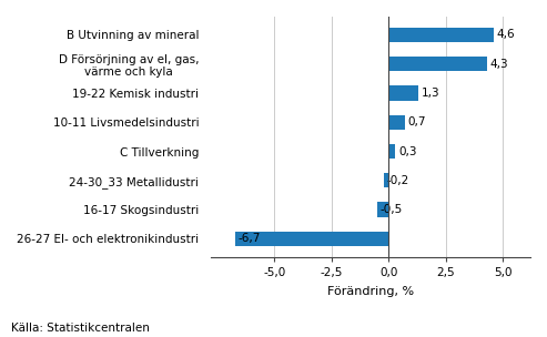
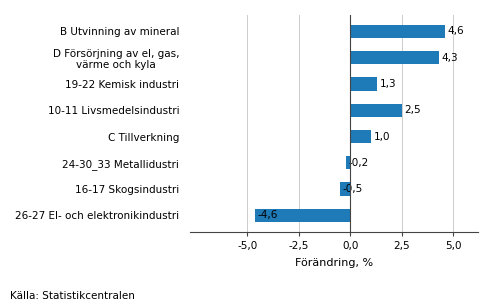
10-11 Livsmedelsindustri: 0,7 -> 2,5
C Tillverkning: 0,3 -> 1,0
26-27 El- och elektronikindustri: -6,7 -> -4,6
